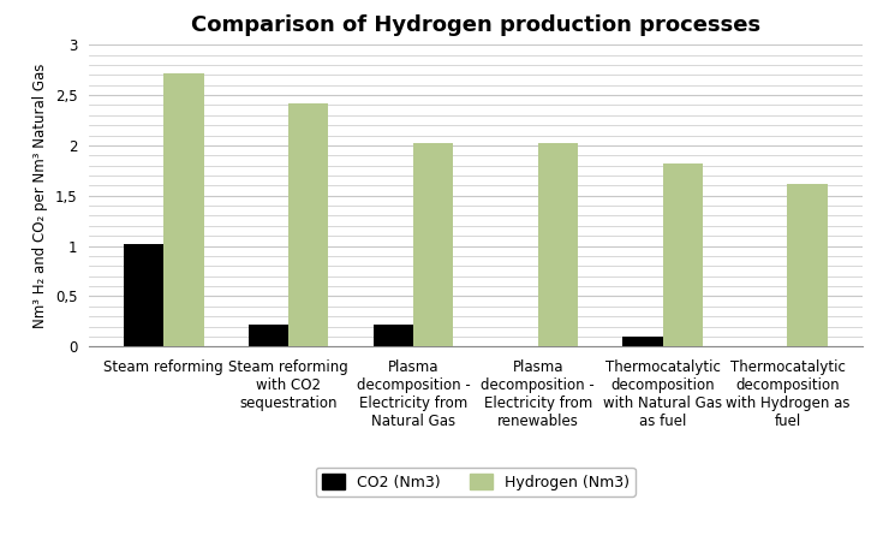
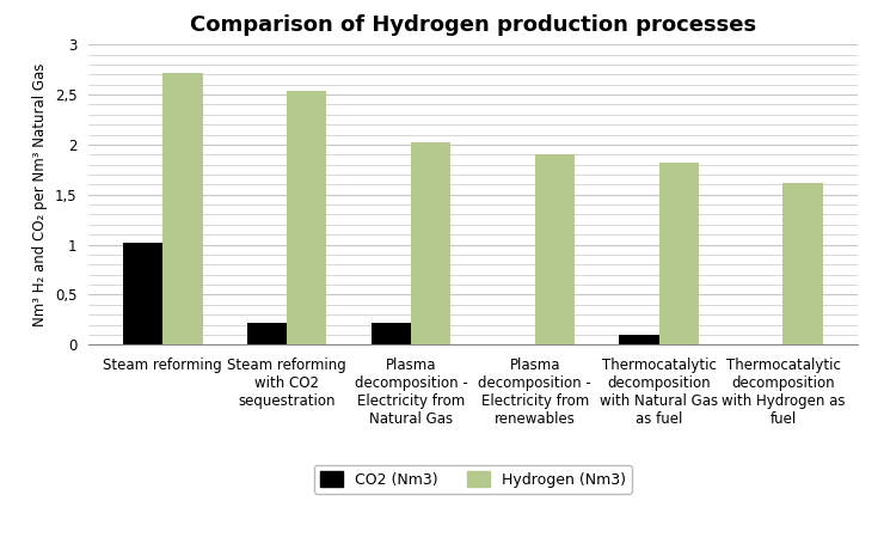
Hydrogen (Nm3)/Steam reforming with CO2 sequestration: 2,42 -> 2,54
Hydrogen (Nm3)/Plasma decomposition - Electricity from renewables: 2,02 -> 1,90
